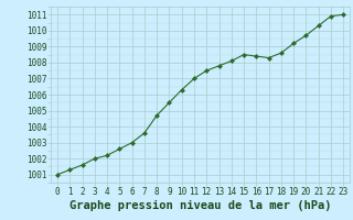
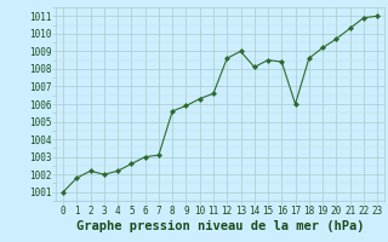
1: 1001.3 -> 1001.8
2: 1001.6 -> 1002.2
7: 1003.6 -> 1003.1
8: 1004.7 -> 1005.6
9: 1005.5 -> 1005.9
11: 1007.0 -> 1006.6
12: 1007.5 -> 1008.6
13: 1007.8 -> 1009.0
17: 1008.3 -> 1006.0
